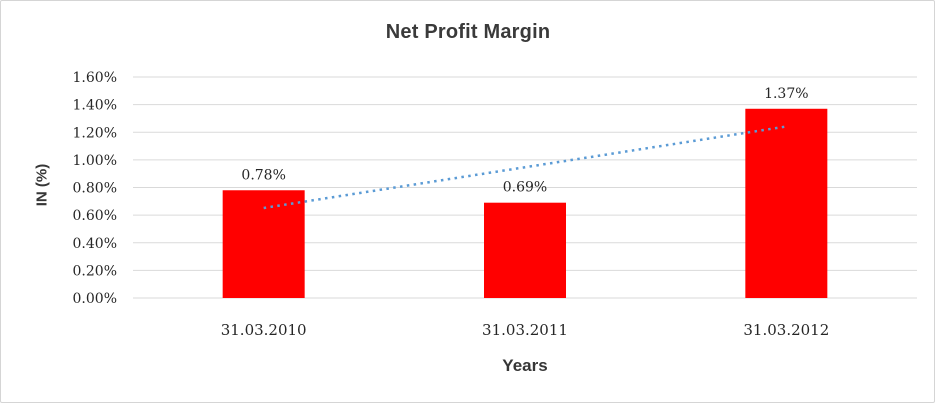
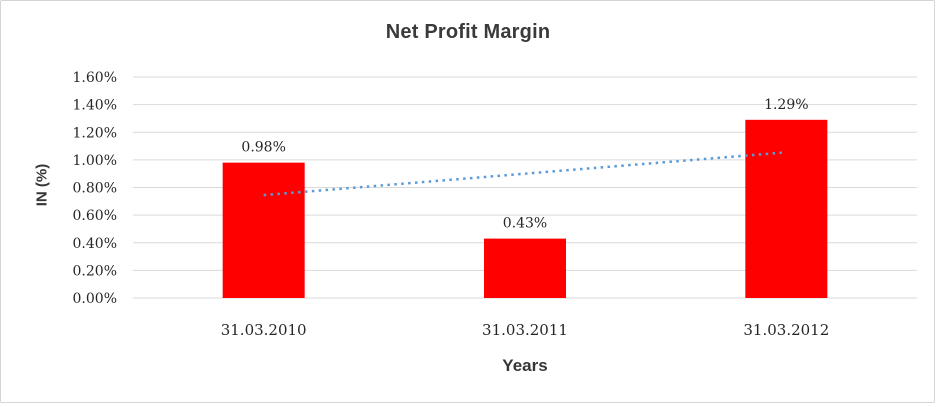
31.03.2010: 0.78% -> 0.98%
31.03.2011: 0.69% -> 0.43%
31.03.2012: 1.37% -> 1.29%
